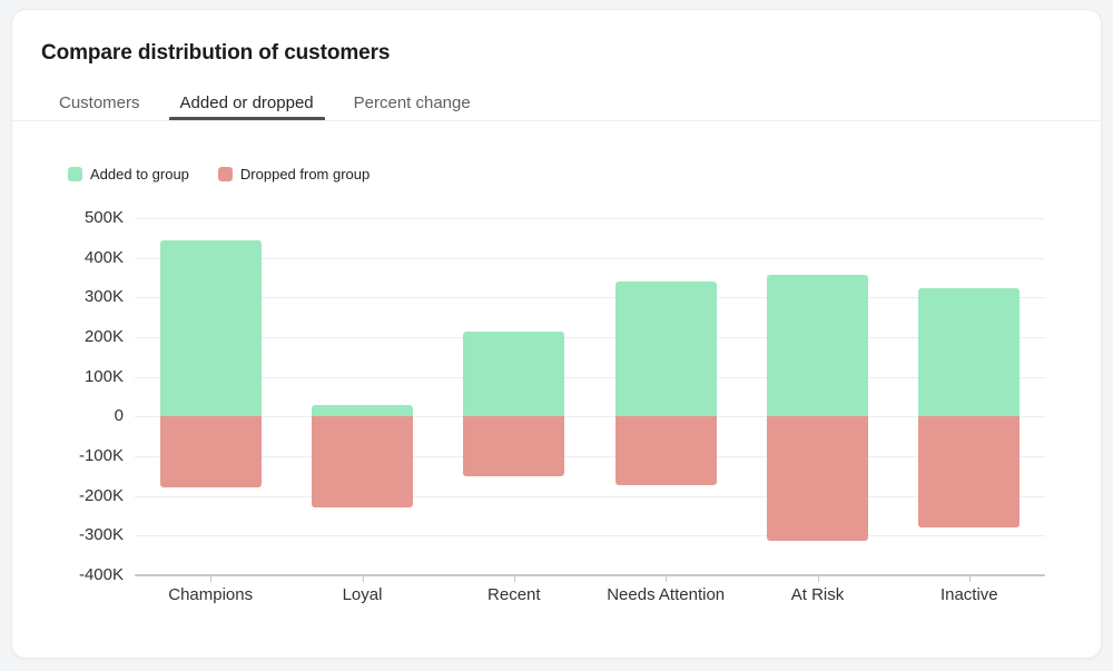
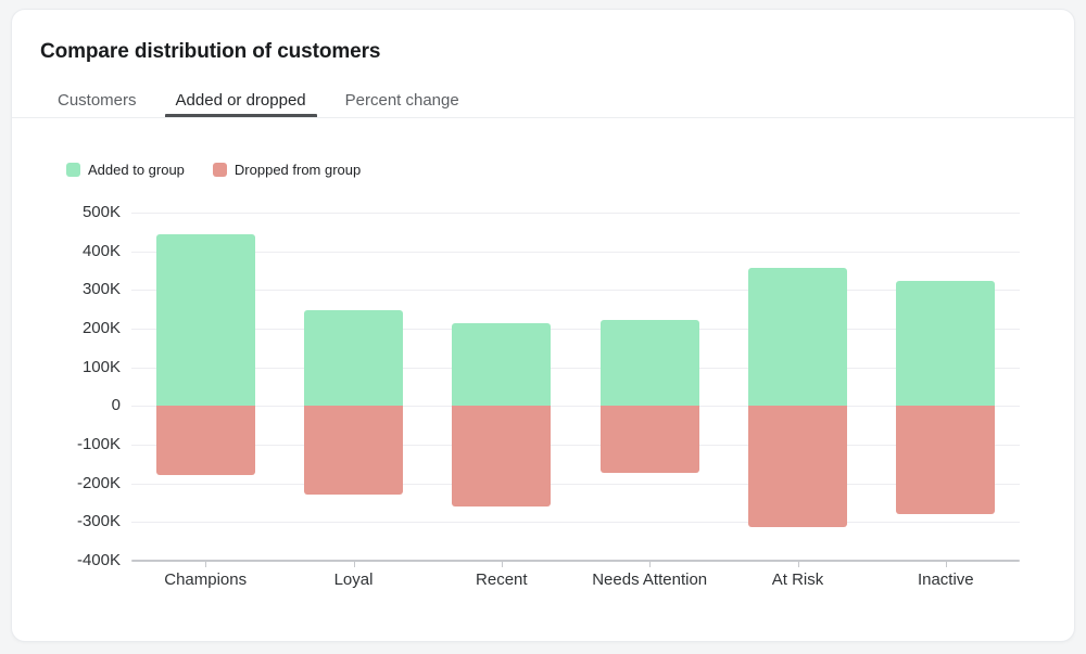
Added to group/Loyal: 30K -> 250K
Dropped from group/Recent: -150K -> -260K
Added to group/Needs Attention: 340K -> 220K
